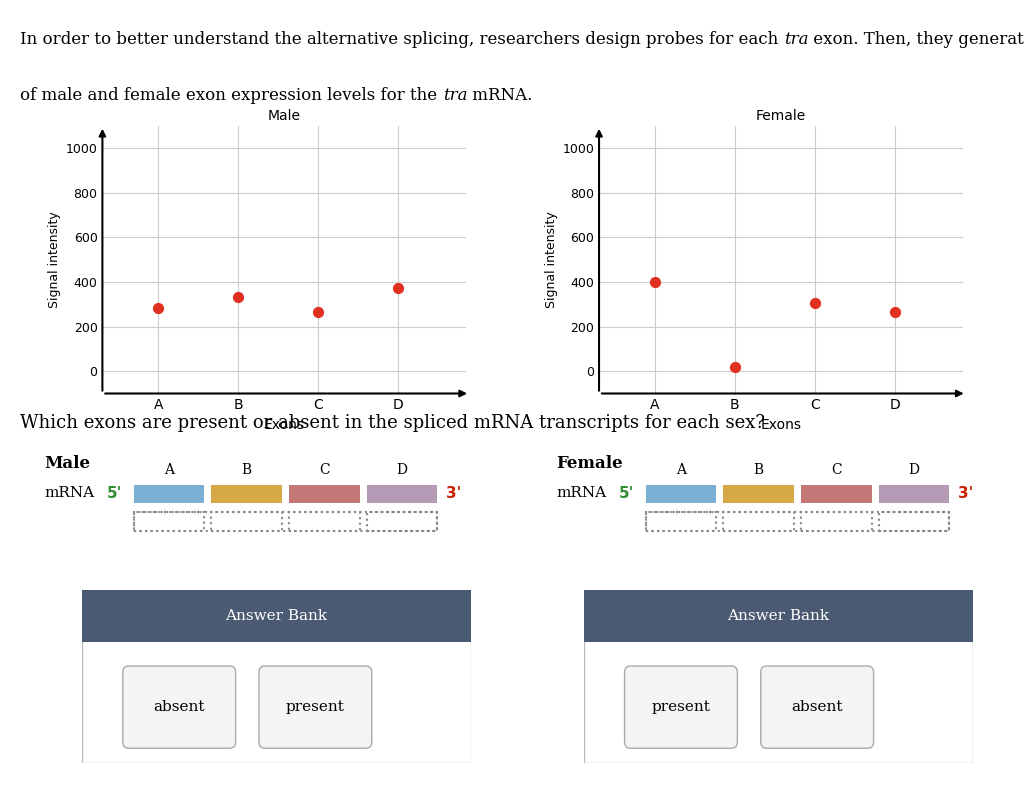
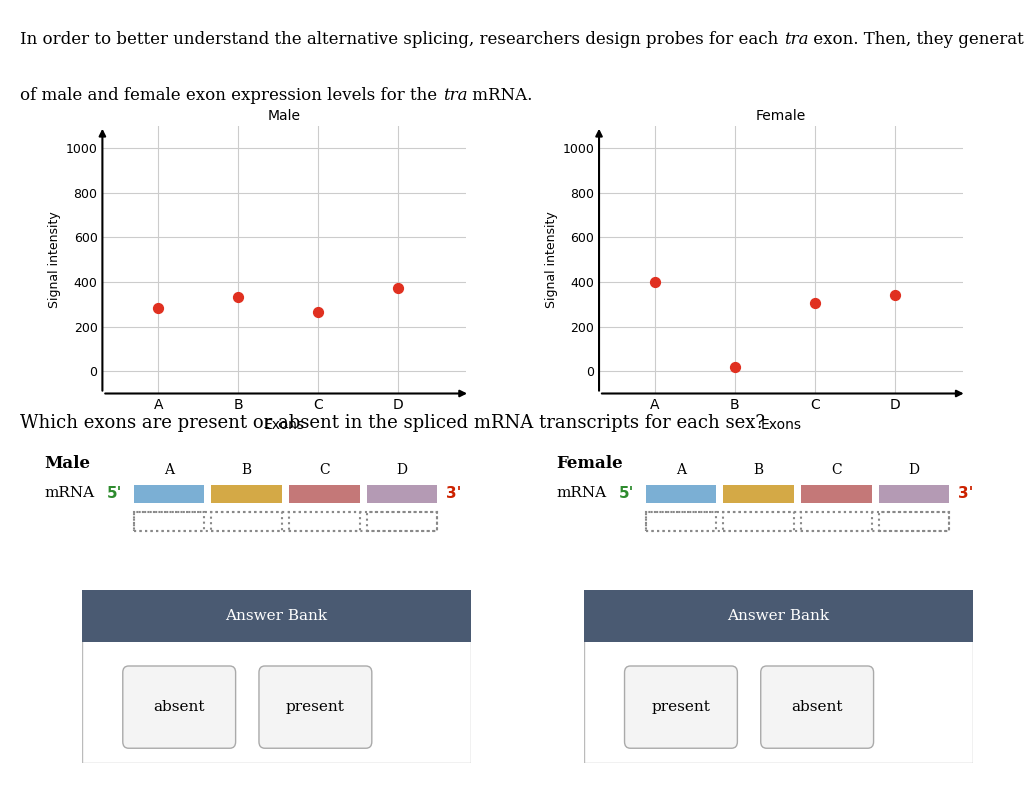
Female/D: 265 -> 340
